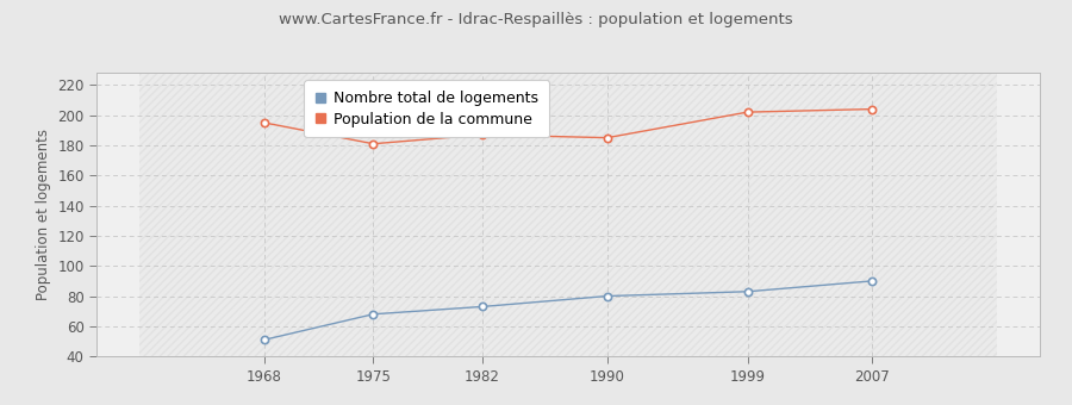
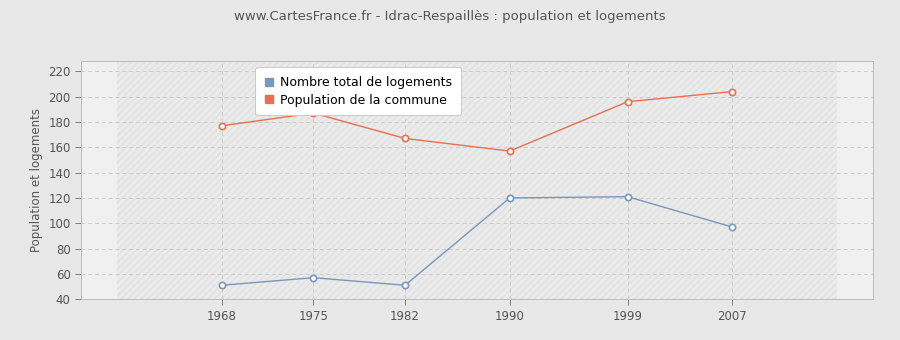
Population de la commune/1968: 195 -> 177
Nombre total de logements/1975: 68 -> 57
Population de la commune/1975: 181 -> 187
Nombre total de logements/1982: 73 -> 51
Population de la commune/1982: 187 -> 167
Nombre total de logements/1990: 80 -> 120
Population de la commune/1990: 185 -> 157
Nombre total de logements/1999: 83 -> 121
Population de la commune/1999: 202 -> 196
Nombre total de logements/2007: 90 -> 97
